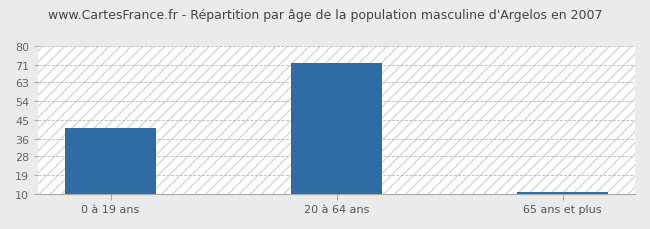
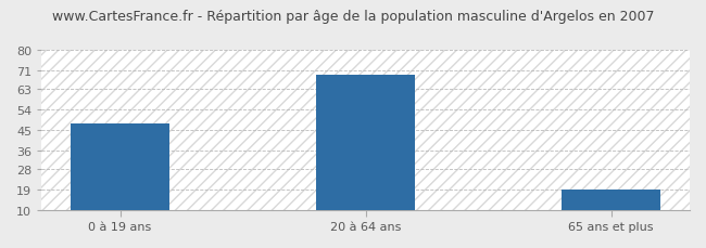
0 à 19 ans: 41 -> 48
20 à 64 ans: 72 -> 69
65 ans et plus: 11 -> 19
